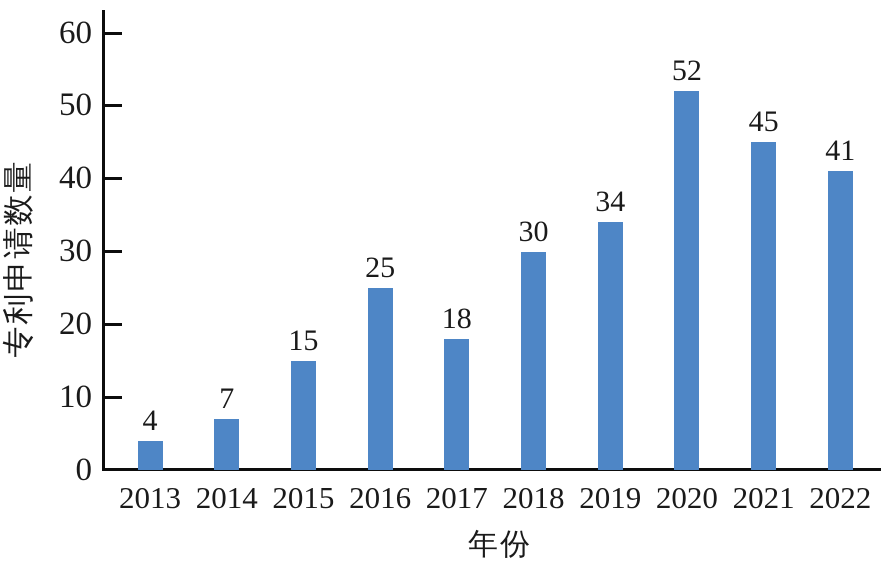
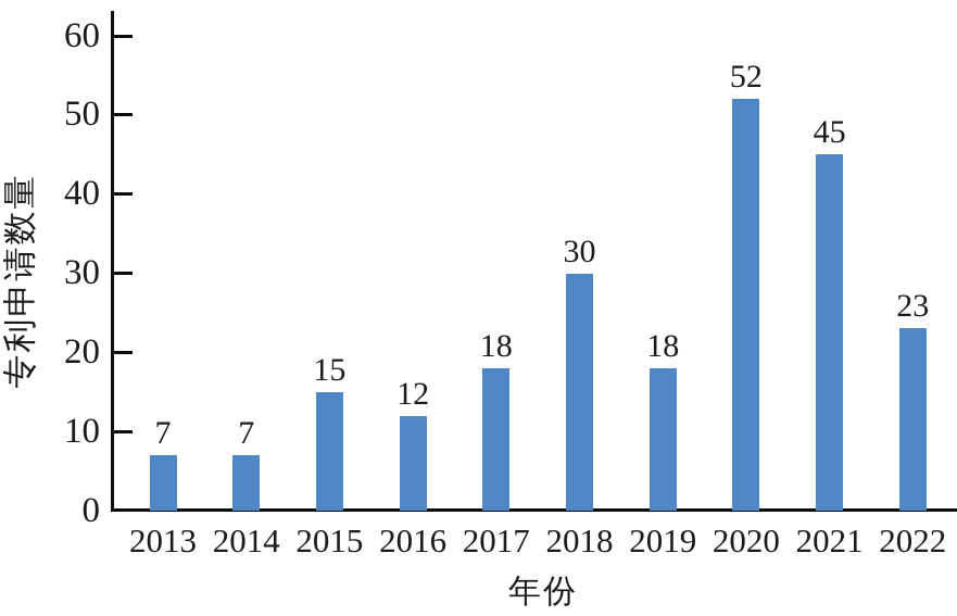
2013: 4 -> 7
2016: 25 -> 12
2019: 34 -> 18
2022: 41 -> 23
